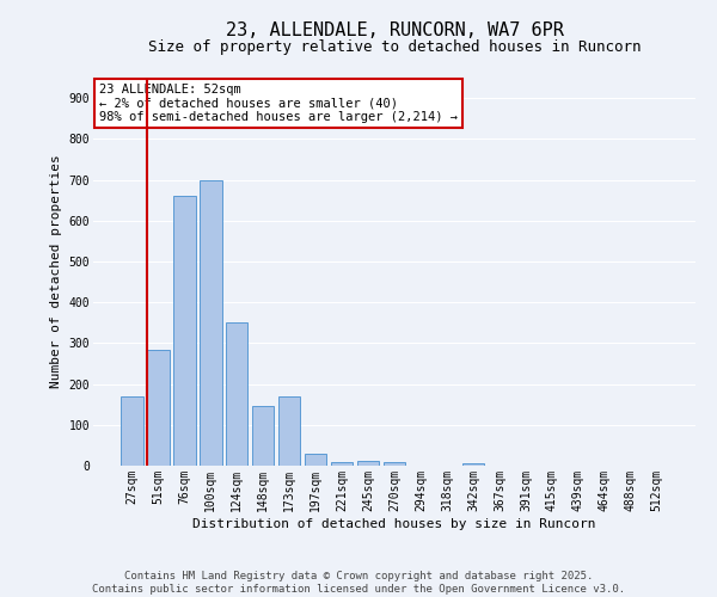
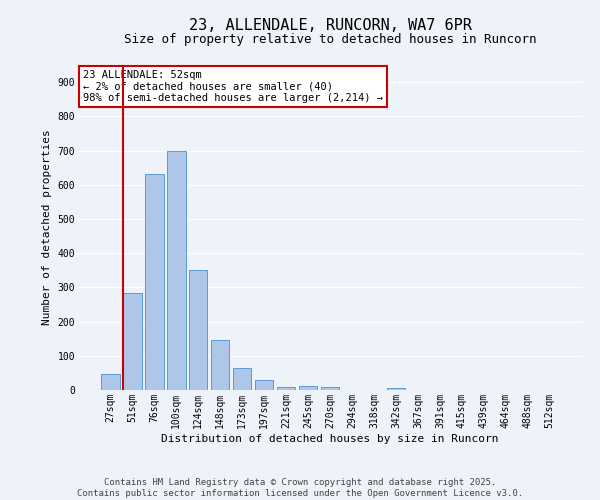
27sqm: 170 -> 47
76sqm: 660 -> 630
173sqm: 170 -> 65
